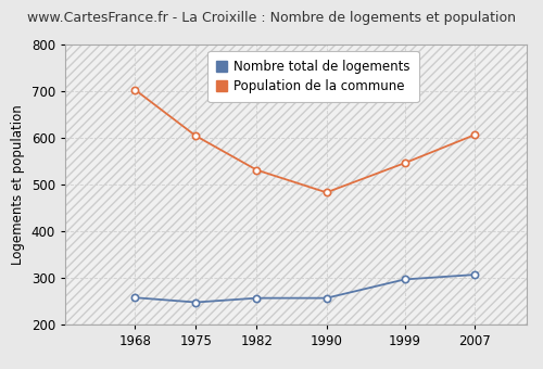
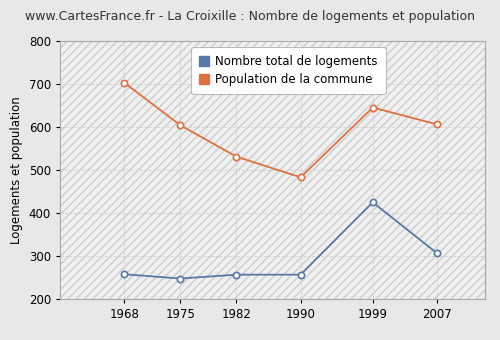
Nombre total de logements/1999: 297 -> 425
Population de la commune/1999: 546 -> 645
